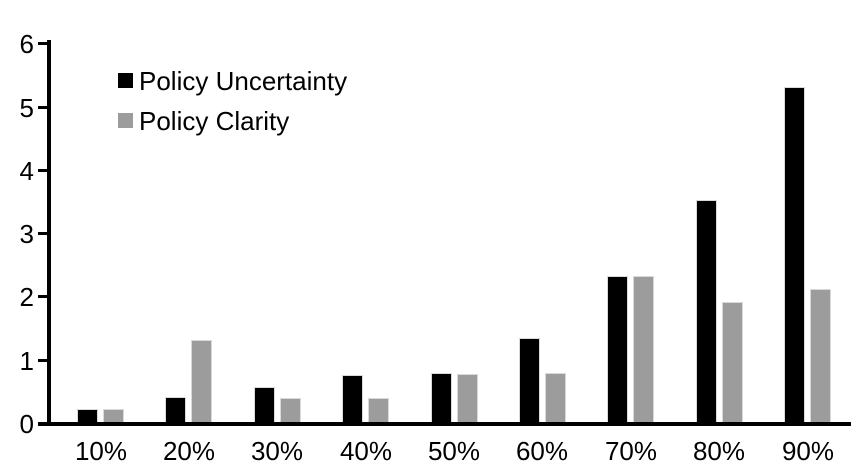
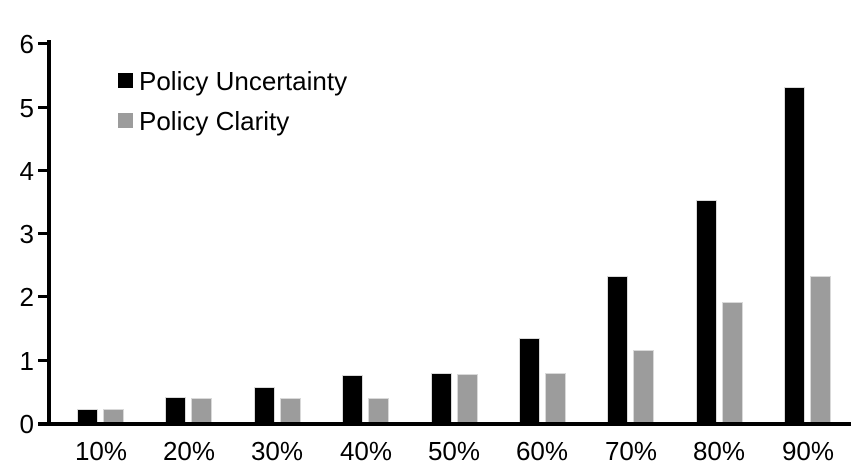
Policy Clarity/20%: 1.3 -> 0.4
Policy Clarity/70%: 2.3 -> 1.1
Policy Clarity/90%: 2.1 -> 2.3
